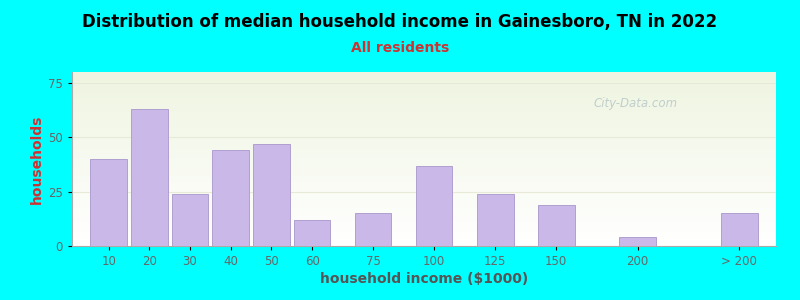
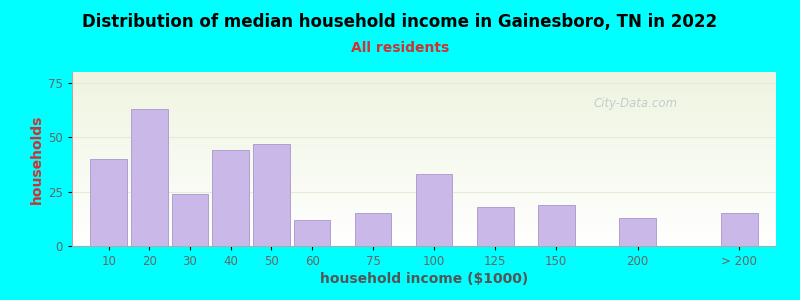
100: 37 -> 33
125: 24 -> 18
200: 4 -> 13
